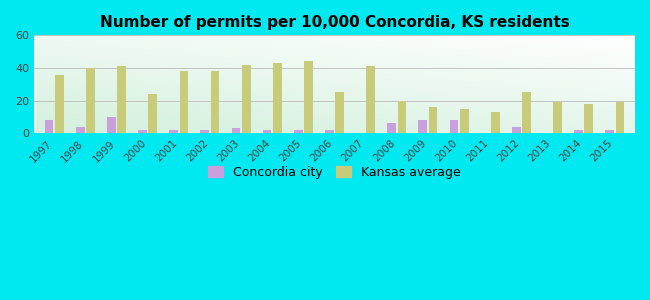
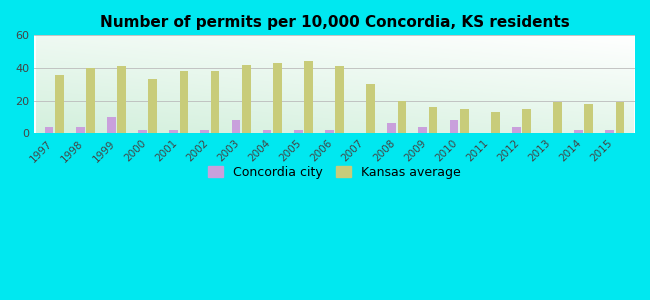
Concordia city/1997: 8 -> 4
Kansas average/2000: 24 -> 33
Concordia city/2003: 3 -> 8
Kansas average/2006: 25 -> 41
Kansas average/2007: 41 -> 30
Concordia city/2009: 8 -> 4
Kansas average/2012: 25 -> 15
